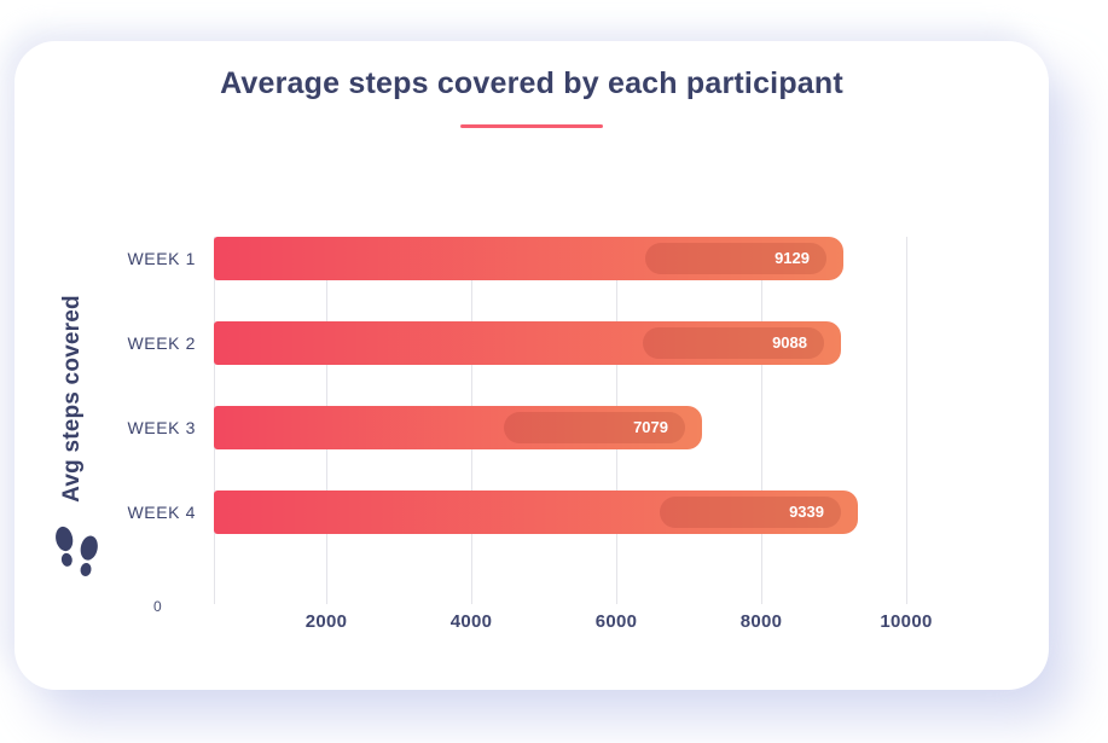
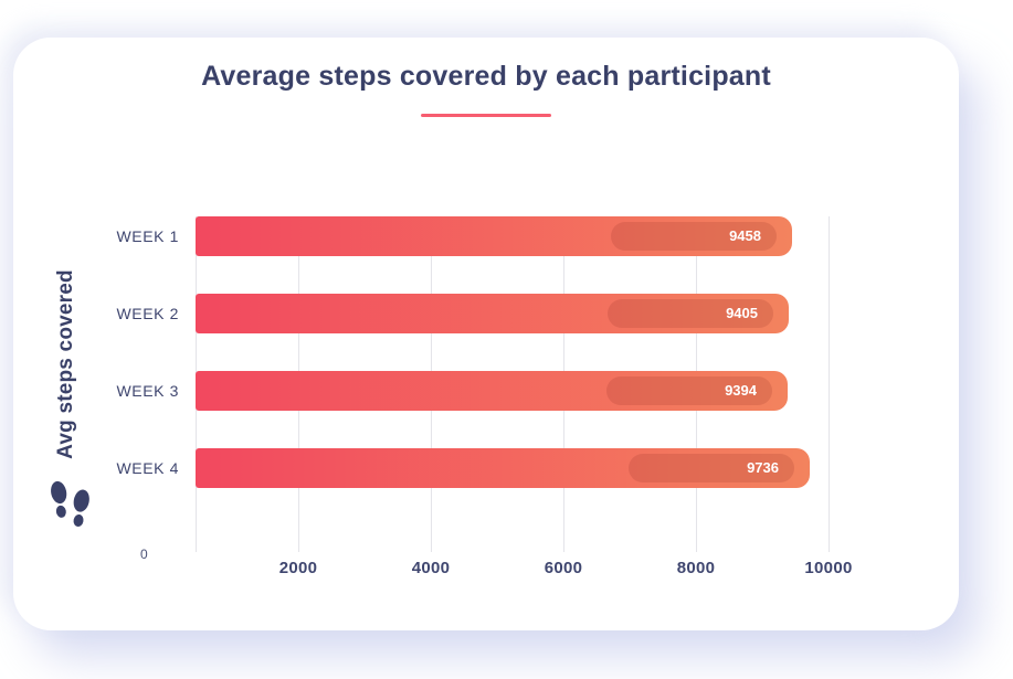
WEEK 1: 9129 -> 9458
WEEK 2: 9088 -> 9405
WEEK 3: 7079 -> 9394
WEEK 4: 9339 -> 9736
